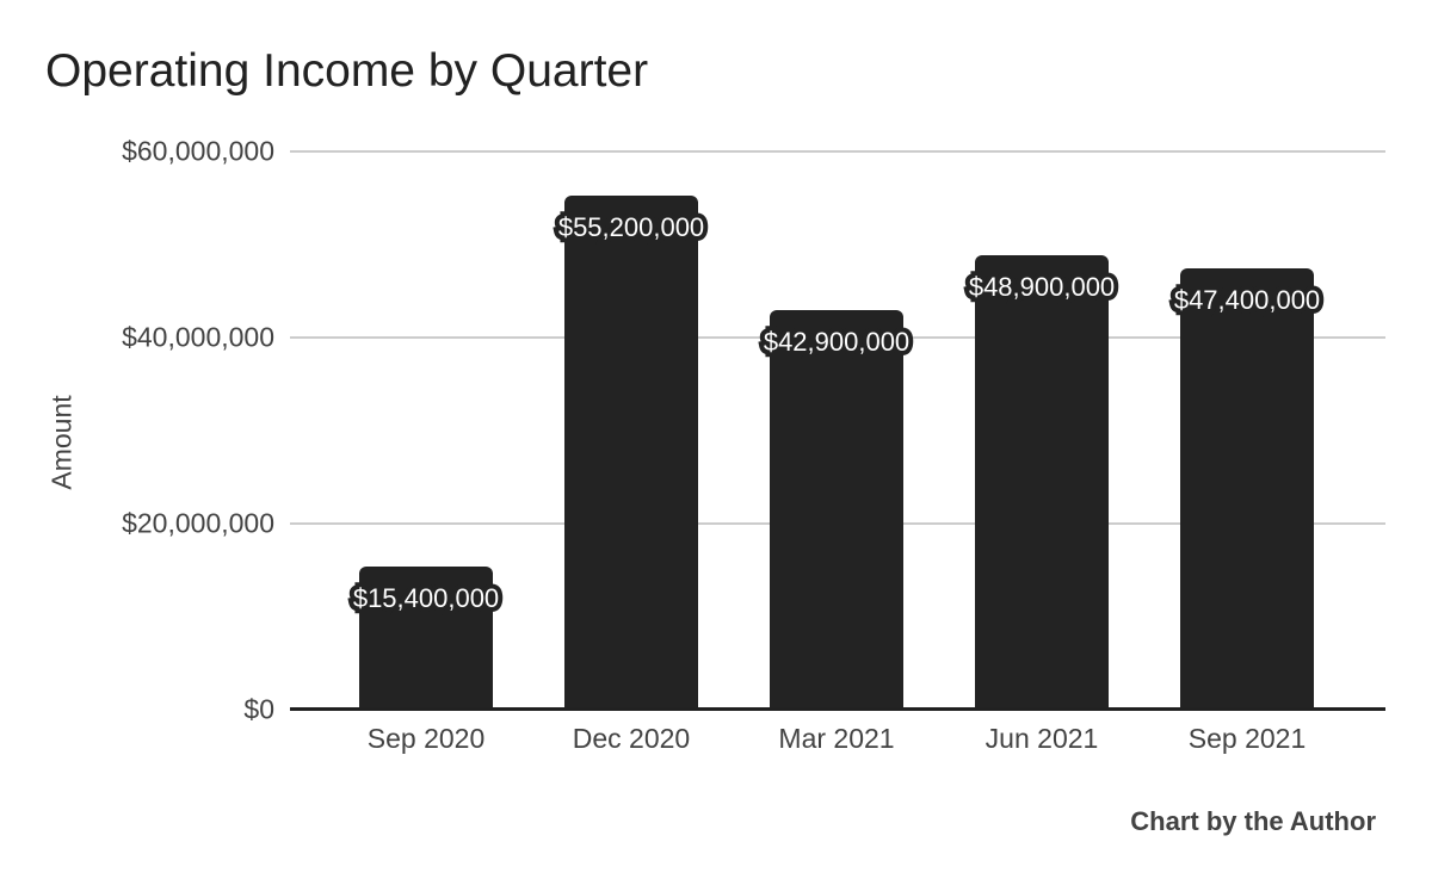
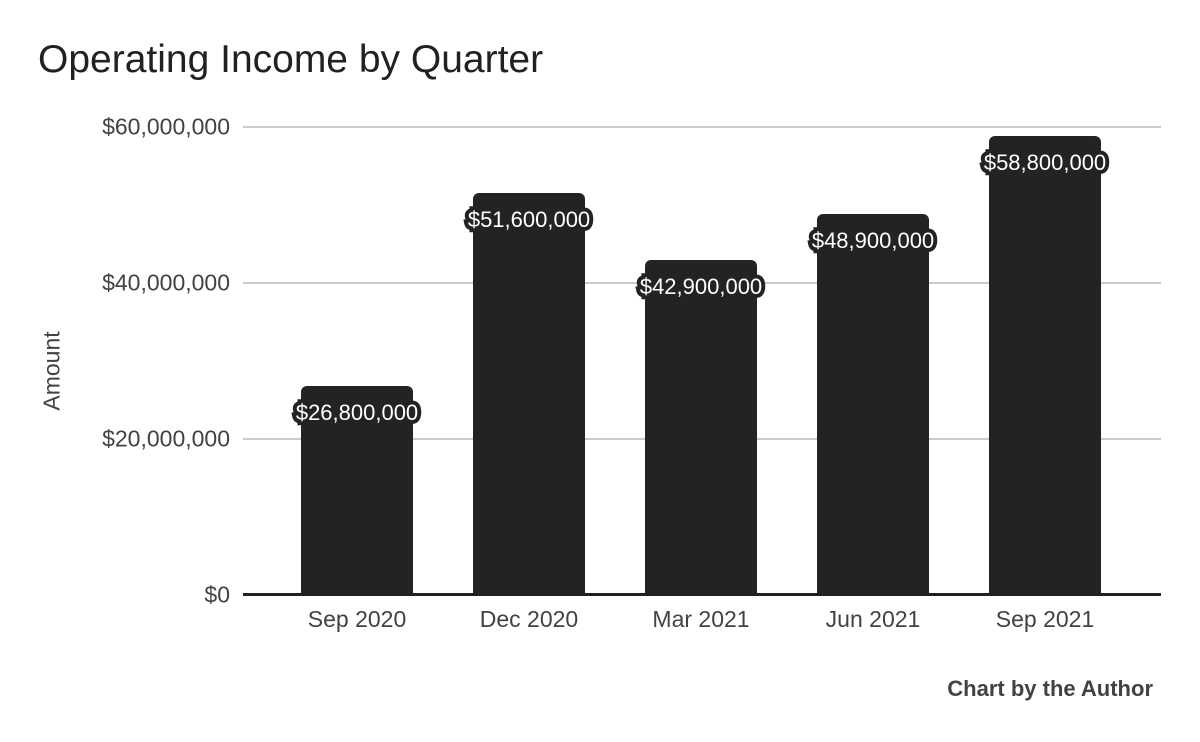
Sep 2020: $15,400,000 -> $26,800,000
Dec 2020: $55,200,000 -> $51,600,000
Sep 2021: $47,400,000 -> $58,800,000
